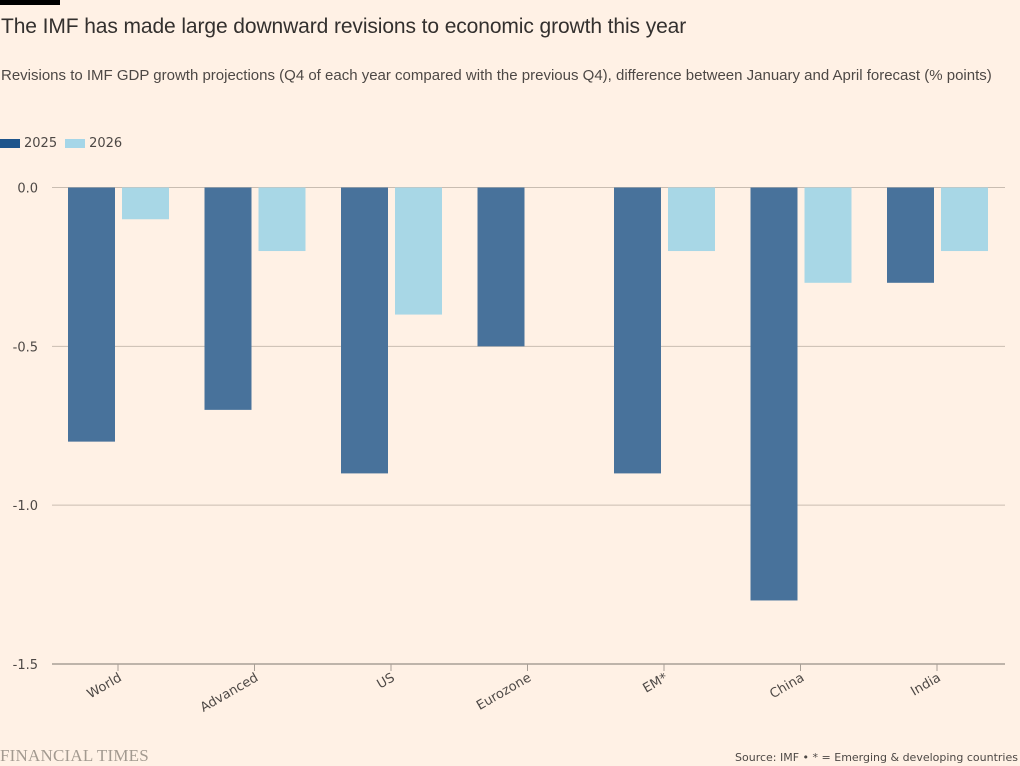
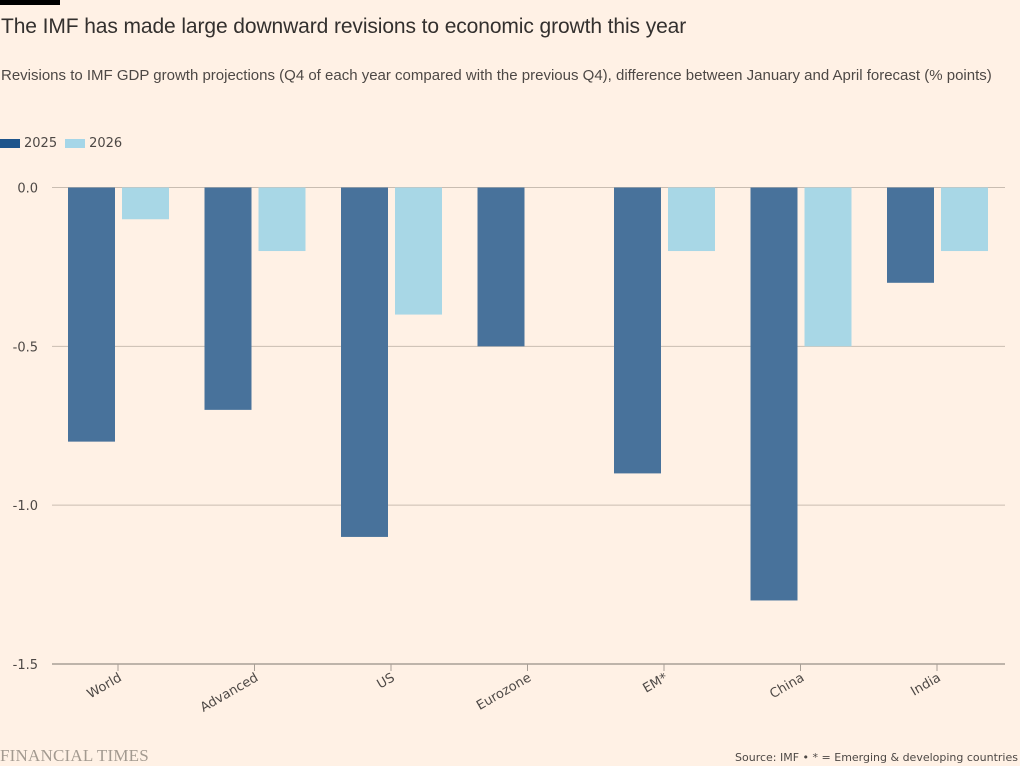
2025/US: -0.9 -> -1.1
2026/China: -0.3 -> -0.5
